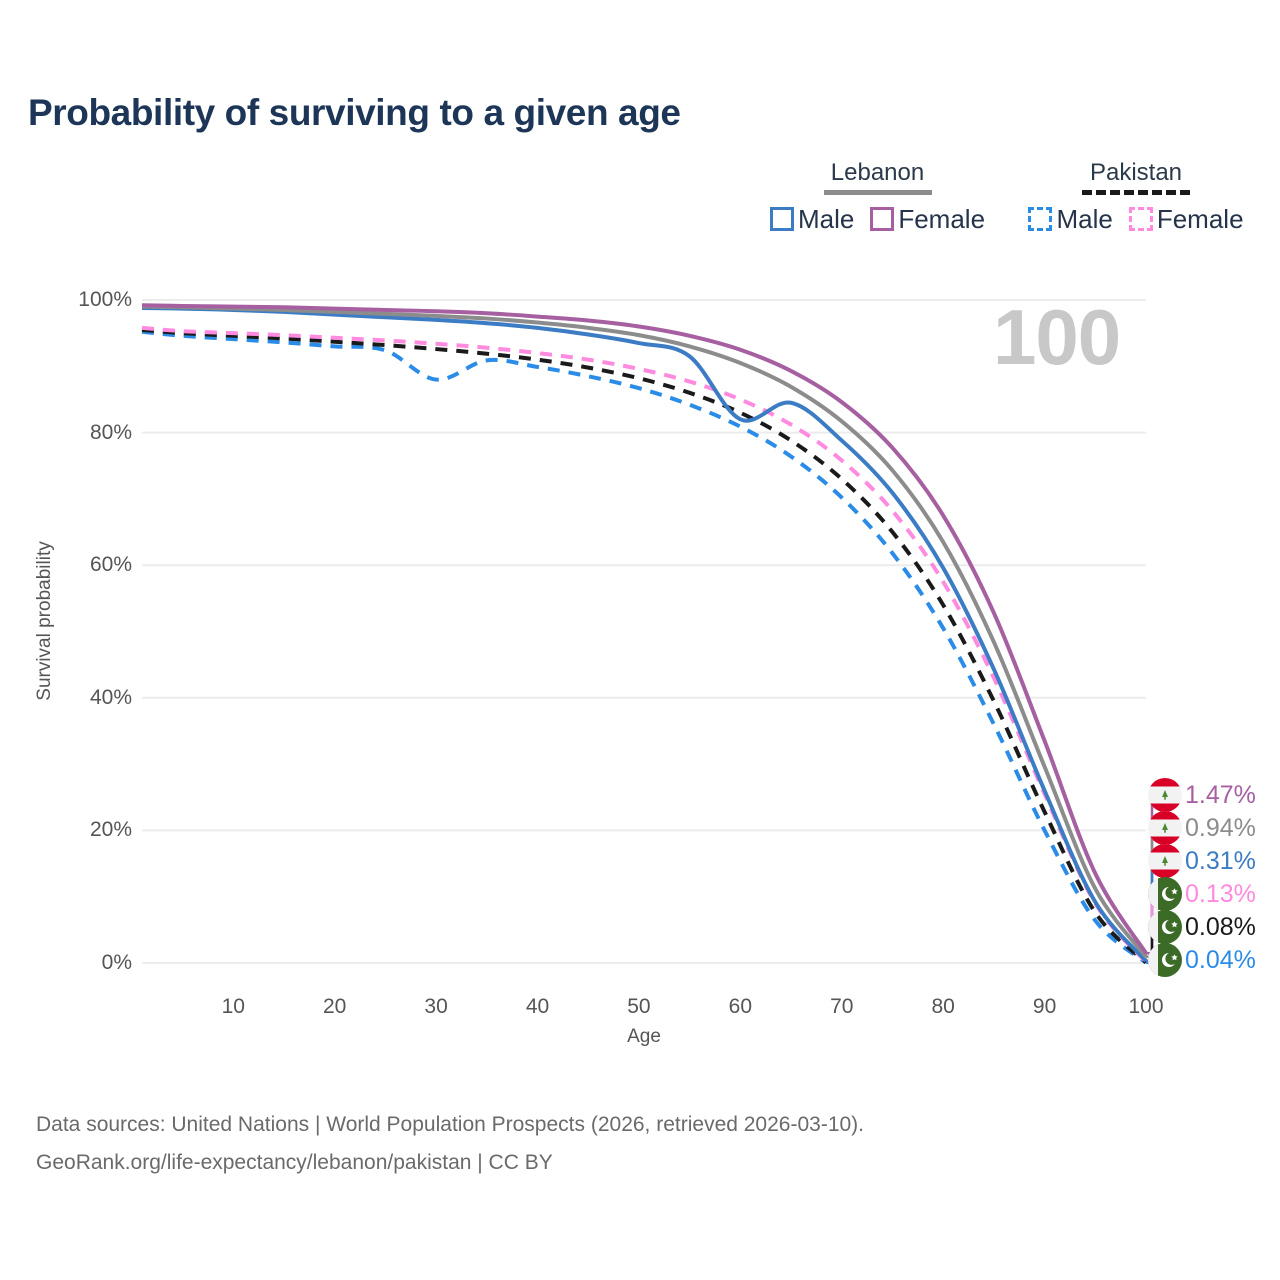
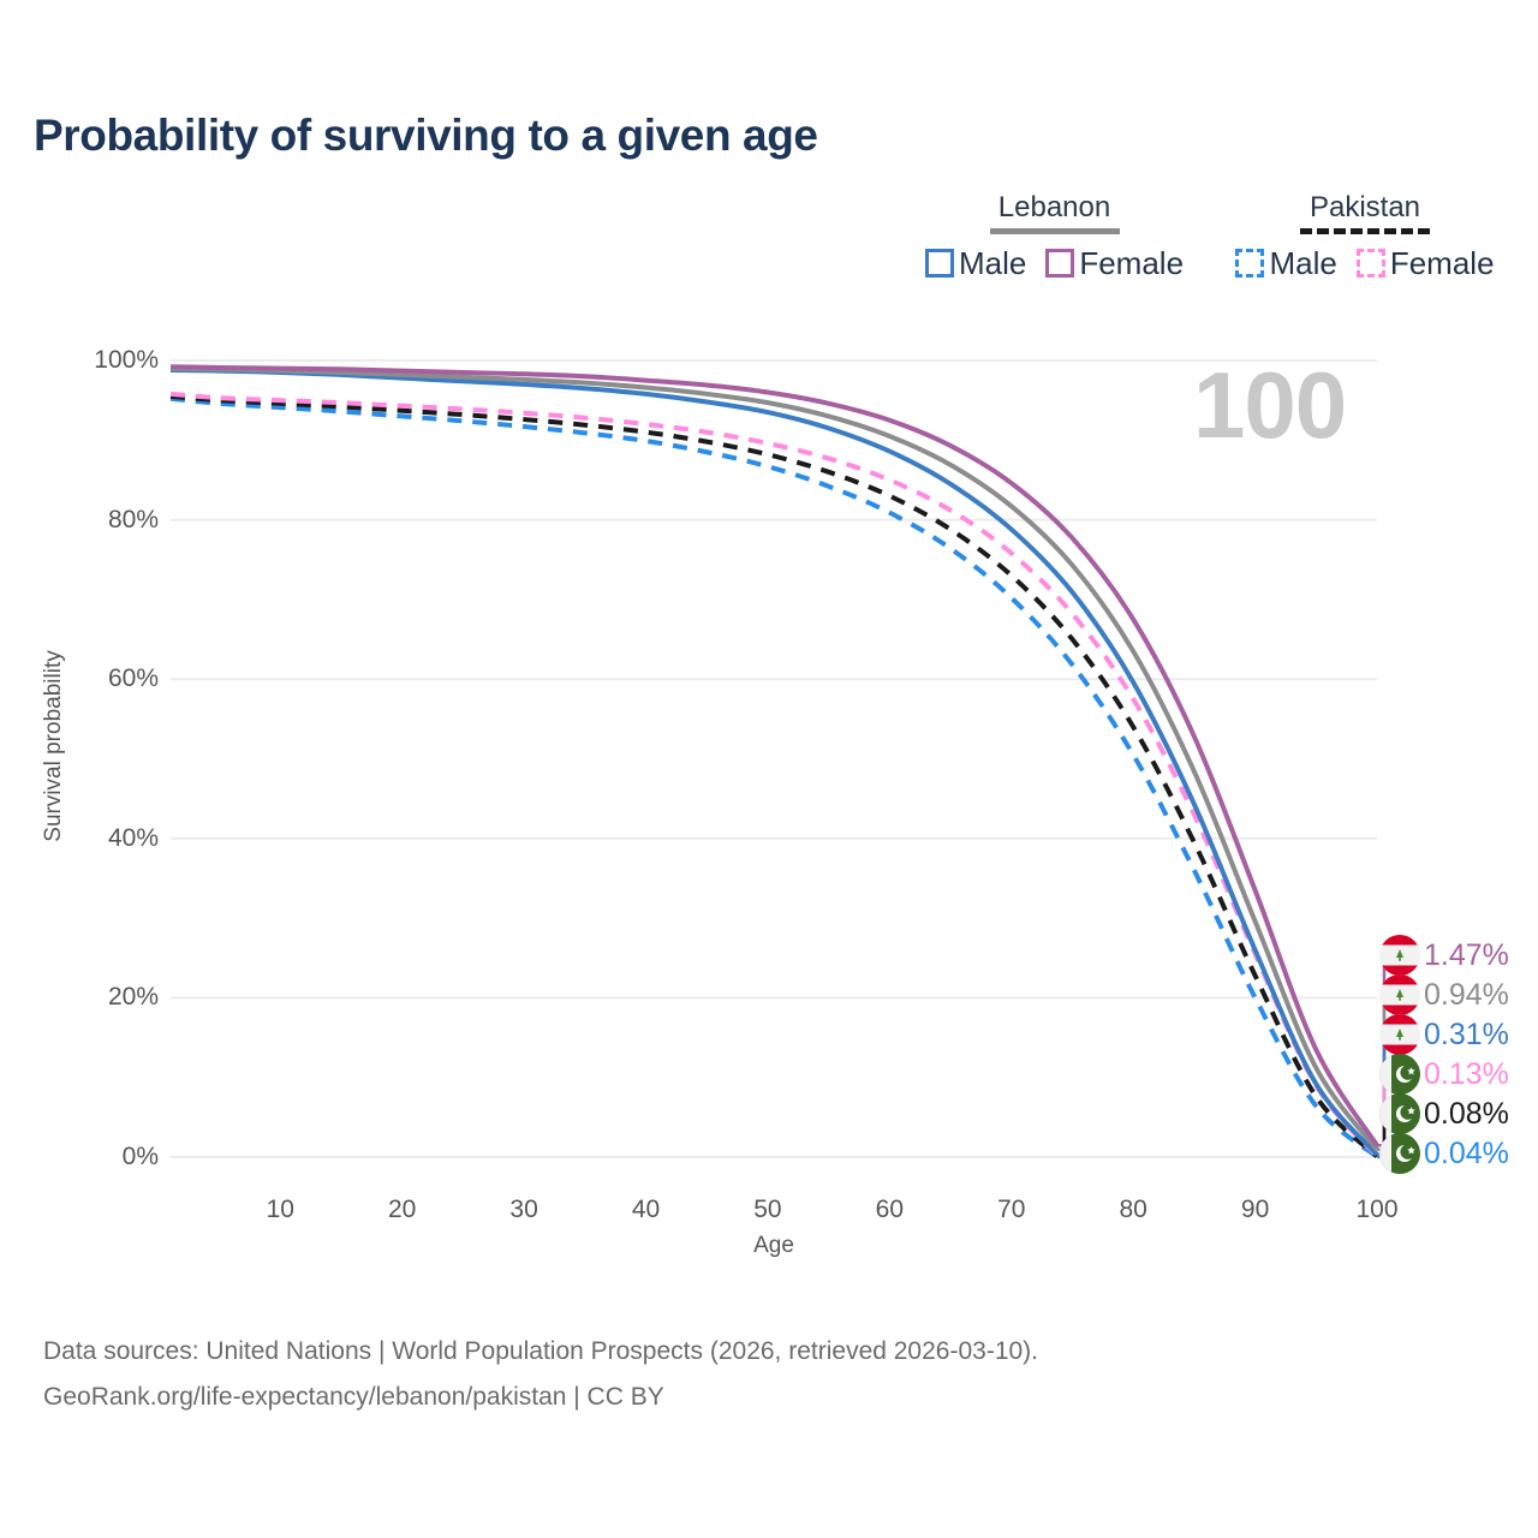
Pakistan Male/30: 88% -> 92%
Lebanon Male/60: 82% -> 89%
